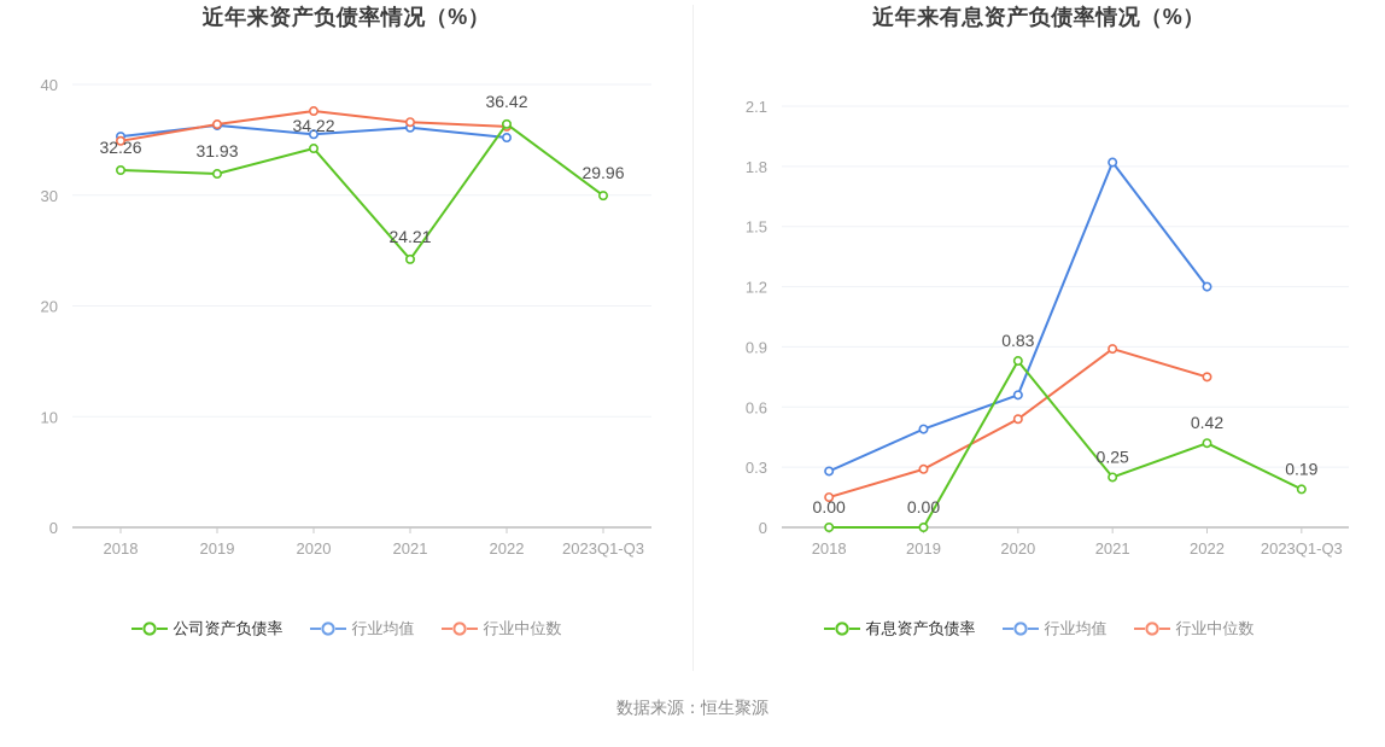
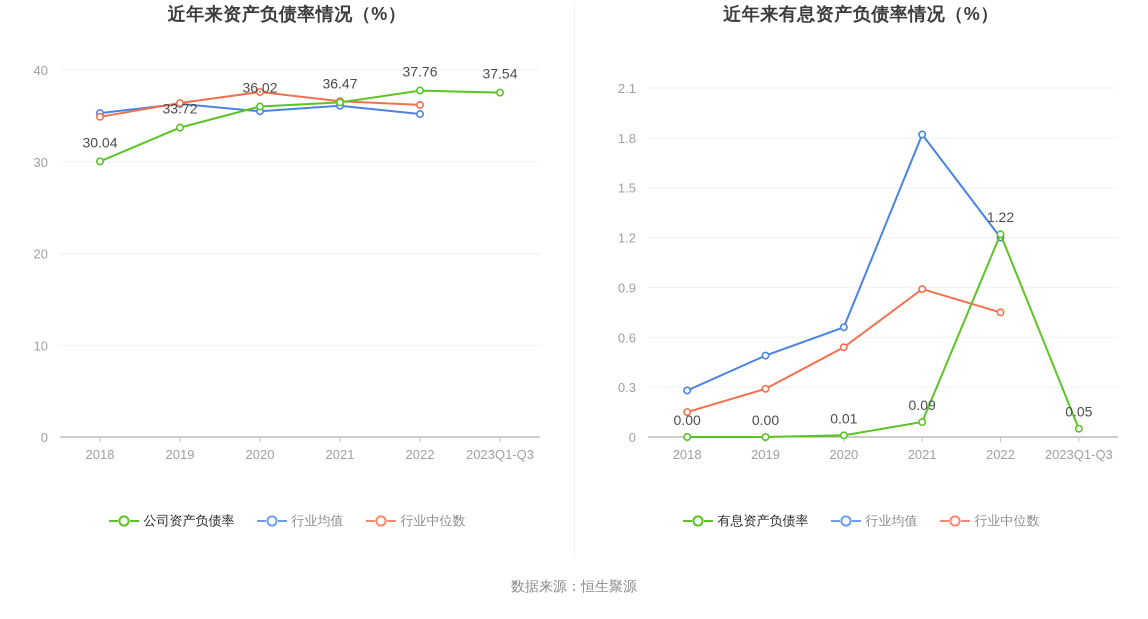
近年来资产负债率情况（%）/公司资产负债率/2018: 32.26 -> 30.04
近年来资产负债率情况（%）/公司资产负债率/2019: 31.93 -> 33.72
近年来资产负债率情况（%）/公司资产负债率/2020: 34.22 -> 36.02
近年来资产负债率情况（%）/公司资产负债率/2021: 24.21 -> 36.47
近年来资产负债率情况（%）/公司资产负债率/2022: 36.42 -> 37.76
近年来资产负债率情况（%）/公司资产负债率/2023Q1-Q3: 29.96 -> 37.54
近年来有息资产负债率情况（%）/有息资产负债率/2020: 0.83 -> 0.01
近年来有息资产负债率情况（%）/有息资产负债率/2021: 0.25 -> 0.09
近年来有息资产负债率情况（%）/有息资产负债率/2022: 0.42 -> 1.22
近年来有息资产负债率情况（%）/有息资产负债率/2023Q1-Q3: 0.19 -> 0.05
